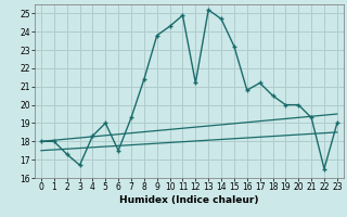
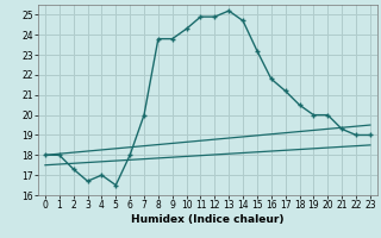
4: 18.3 -> 17.0
5: 19.0 -> 16.5
6: 17.5 -> 18.0
7: 19.3 -> 20.0
8: 21.4 -> 23.8
12: 21.2 -> 24.9
16: 20.8 -> 21.8
22: 16.5 -> 19.0
